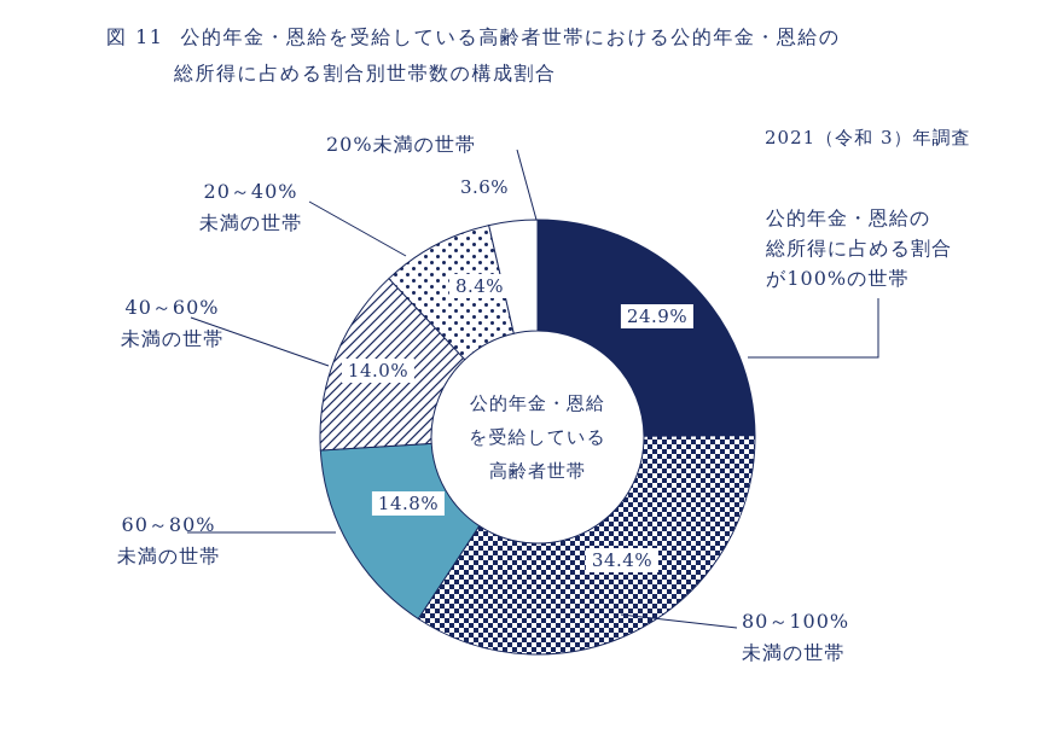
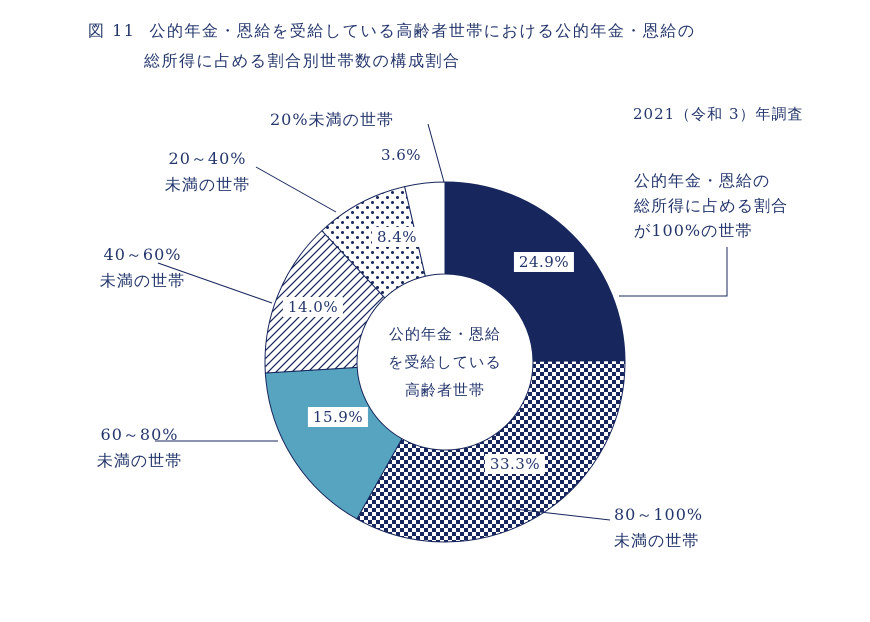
80～100%未満の世帯: 34.4% -> 33.3%
60～80%未満の世帯: 14.8% -> 15.9%
